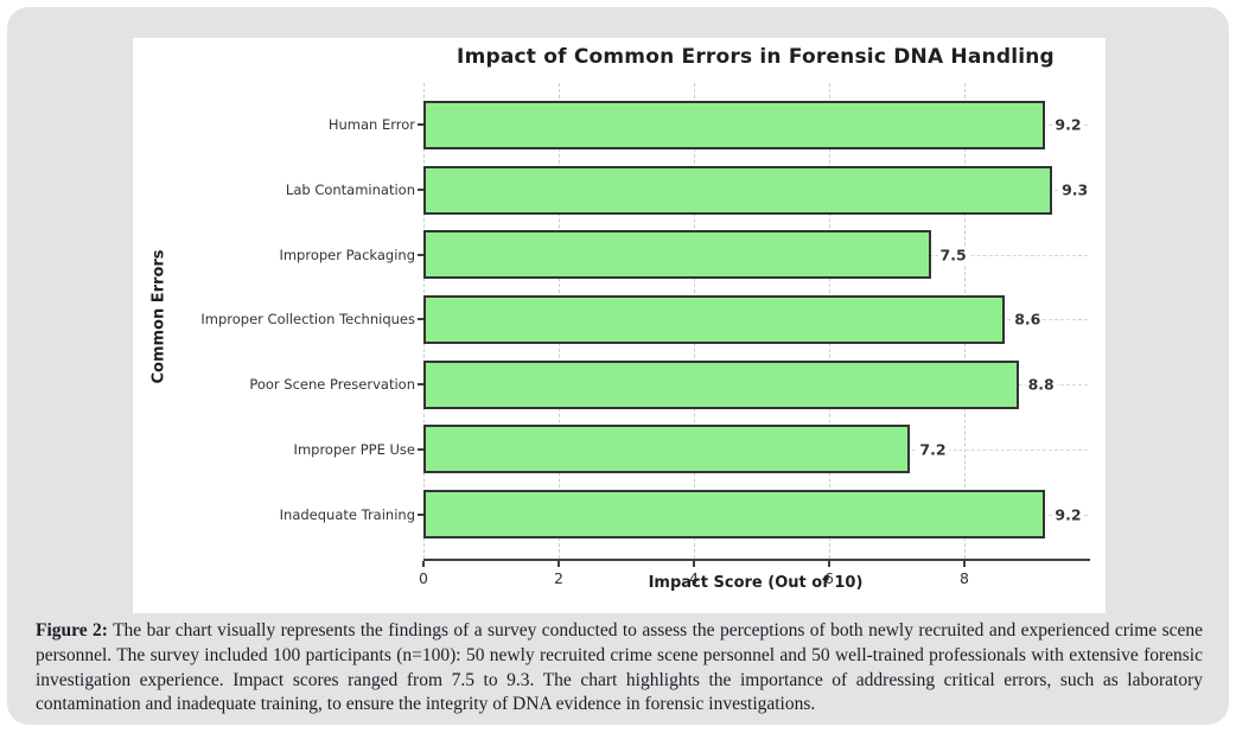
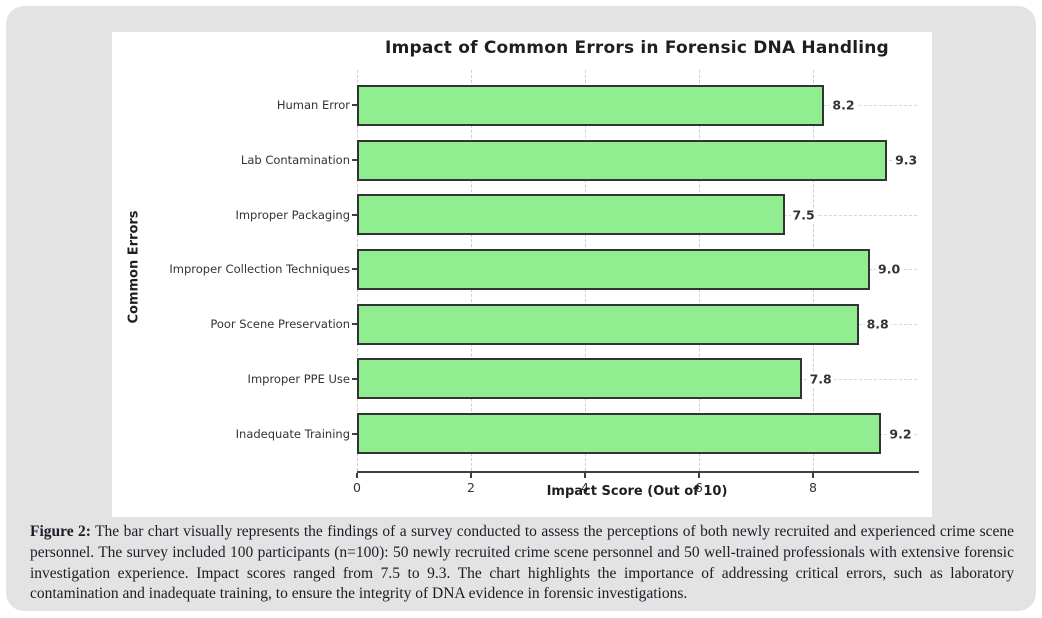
Human Error: 9.2 -> 8.2
Improper Collection Techniques: 8.6 -> 9.0
Improper PPE Use: 7.2 -> 7.8
